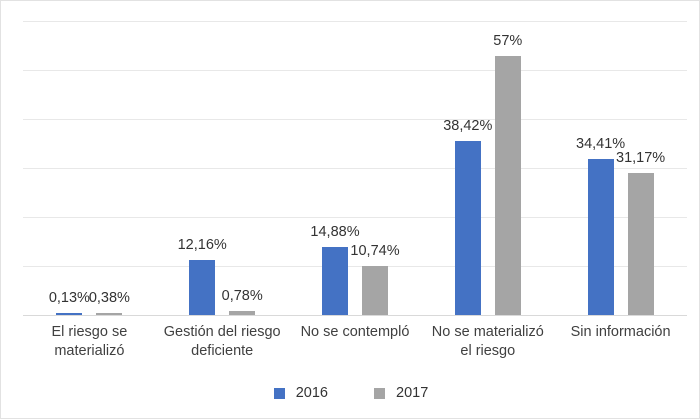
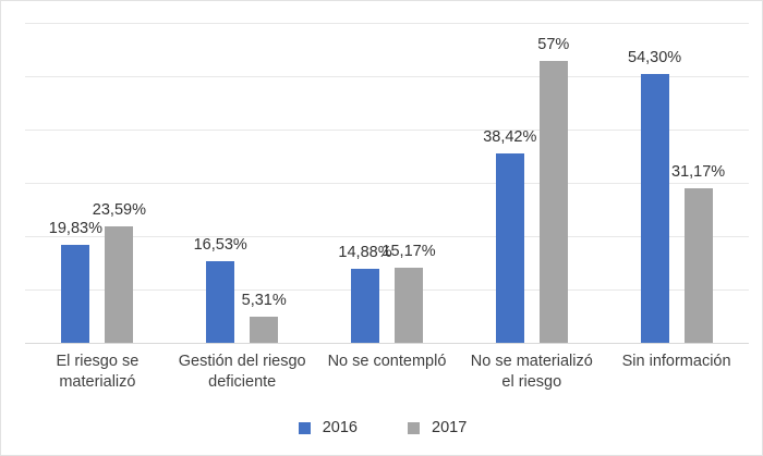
2016/El riesgo se materializó: 0,13% -> 19,83%
2017/El riesgo se materializó: 0,38% -> 23,59%
2016/Gestión del riesgo deficiente: 12,16% -> 16,53%
2017/Gestión del riesgo deficiente: 0,78% -> 5,31%
2017/No se contempló: 10,74% -> 15,17%
2016/Sin información: 34,41% -> 54,30%
